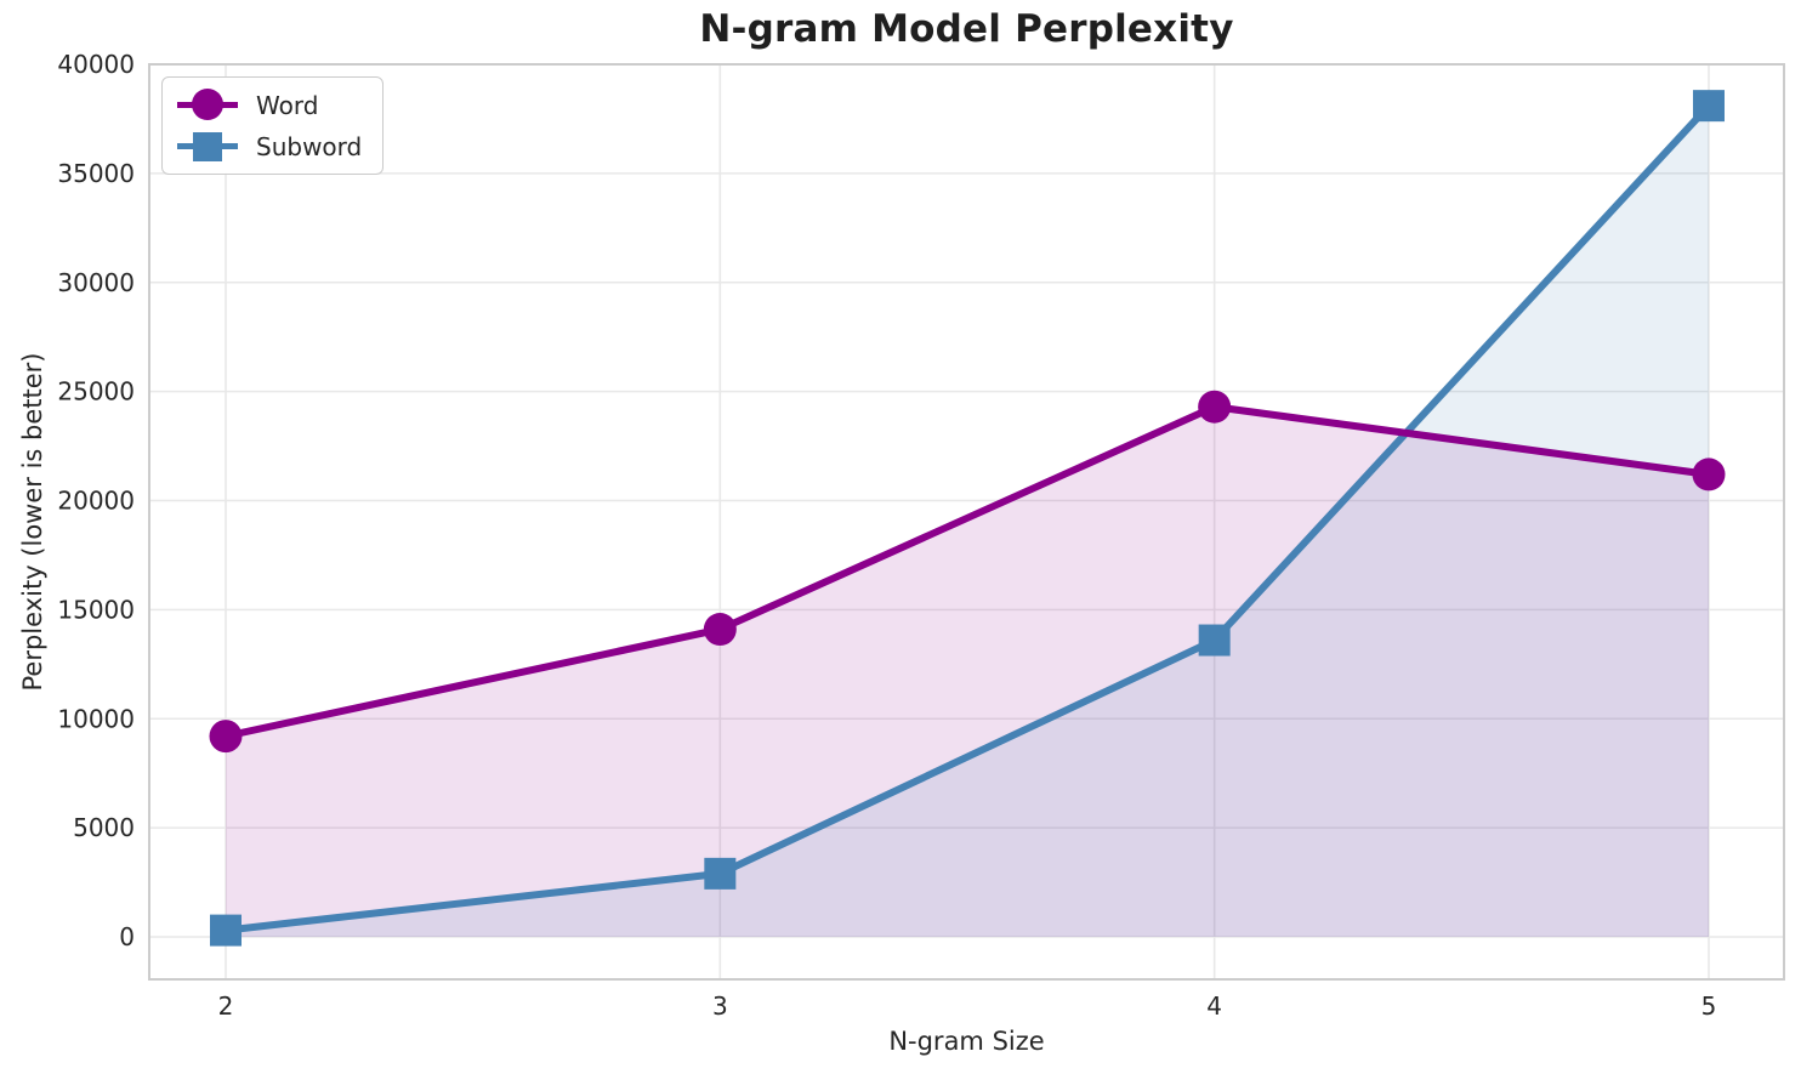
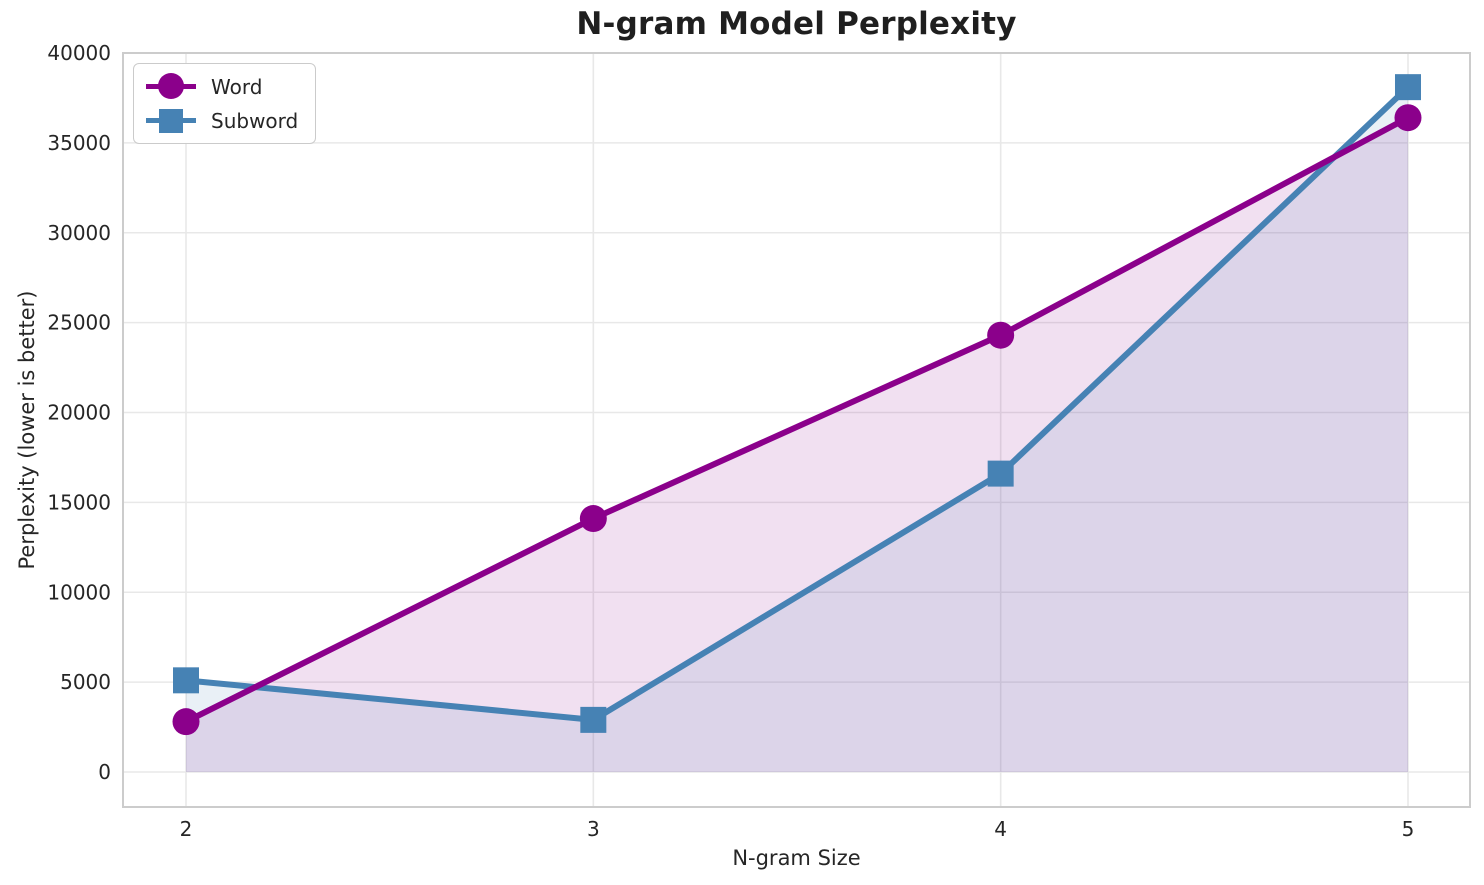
Word/2: 9200 -> 2800
Subword/2: 300 -> 5100
Subword/4: 13600 -> 16600
Word/5: 21200 -> 36400
